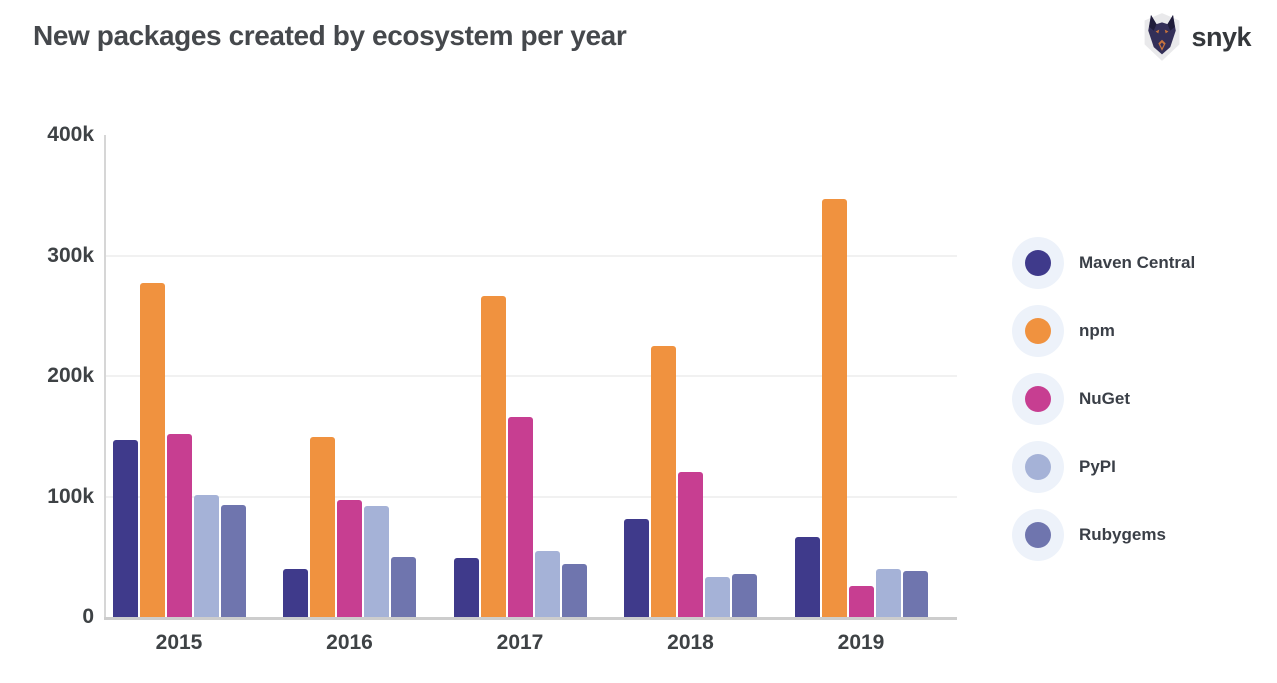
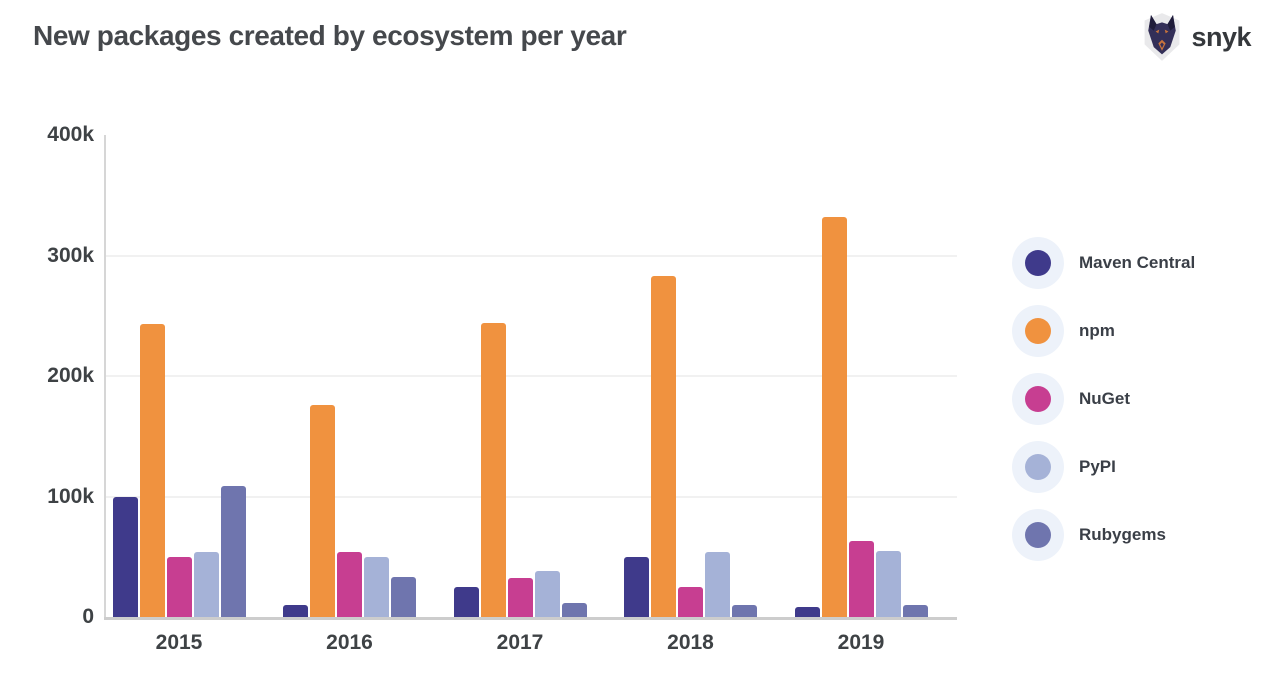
Maven Central/2015: 147k -> 100k
npm/2015: 277k -> 243k
NuGet/2015: 152k -> 50k
PyPI/2015: 101k -> 54k
Rubygems/2015: 93k -> 109k
Maven Central/2016: 40k -> 10k
npm/2016: 149k -> 176k
NuGet/2016: 97k -> 54k
PyPI/2016: 92k -> 50k
Rubygems/2016: 50k -> 33k
Maven Central/2017: 49k -> 25k
npm/2017: 266k -> 244k
NuGet/2017: 166k -> 32k
PyPI/2017: 55k -> 38k
Rubygems/2017: 44k -> 12k
Maven Central/2018: 81k -> 50k
npm/2018: 225k -> 283k
NuGet/2018: 120k -> 25k
PyPI/2018: 33k -> 54k
Rubygems/2018: 36k -> 10k
Maven Central/2019: 66k -> 8k
npm/2019: 347k -> 332k
NuGet/2019: 26k -> 63k
PyPI/2019: 40k -> 55k
Rubygems/2019: 38k -> 10k
